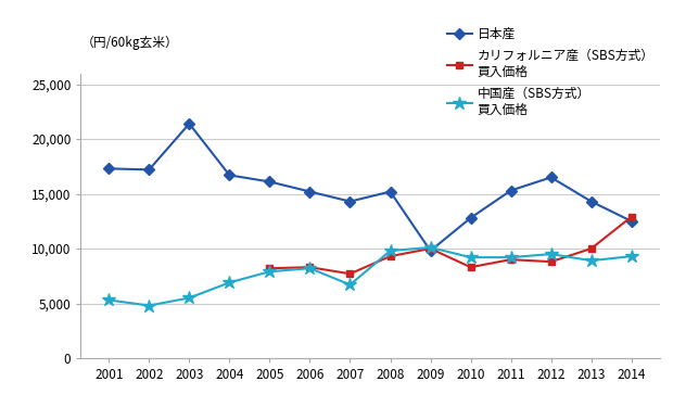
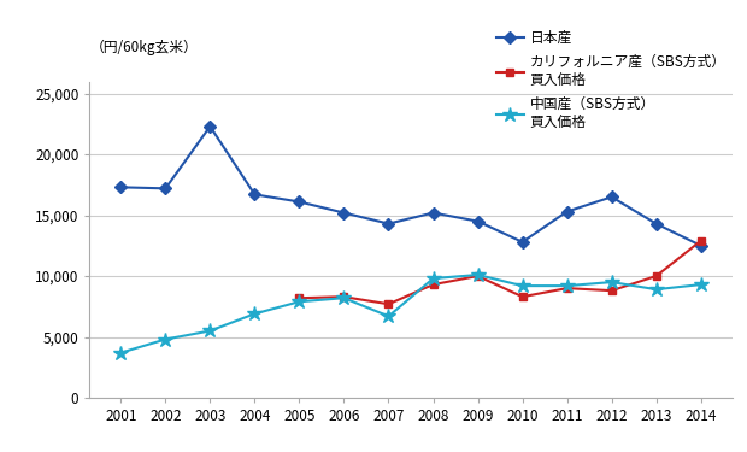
中国産（SBS方式） 買入価格/2001: 5,300 -> 3,700
日本産/2003: 21,400 -> 22,300
日本産/2009: 9,800 -> 14,500
